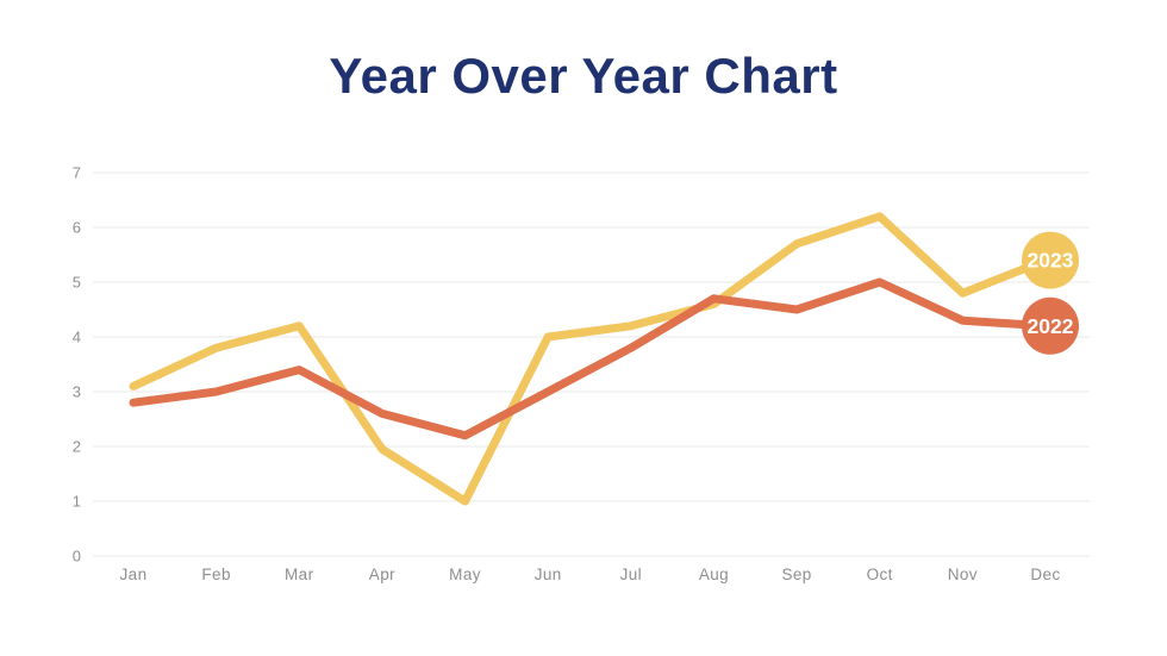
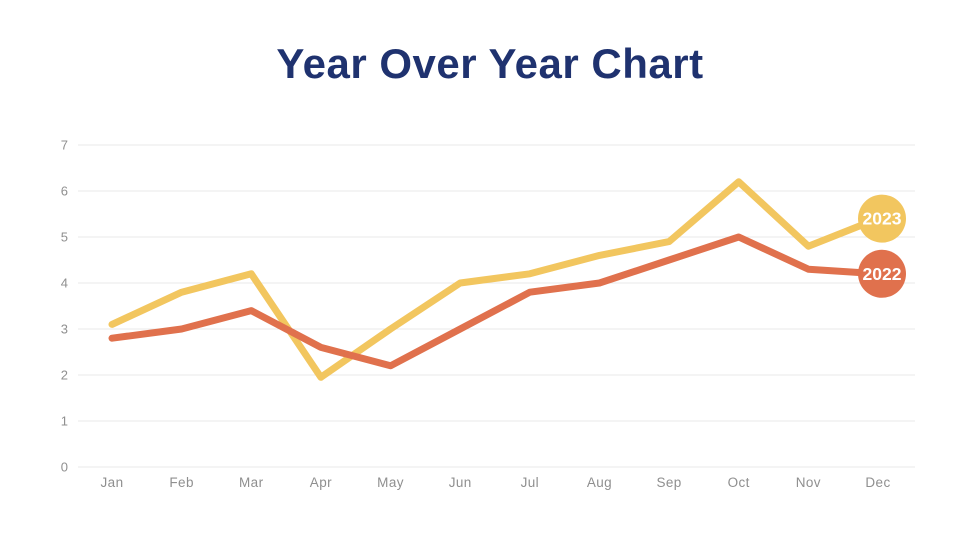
2023/May: 1.0 -> 3.0
2022/Aug: 4.7 -> 4.0
2023/Sep: 5.7 -> 4.9
